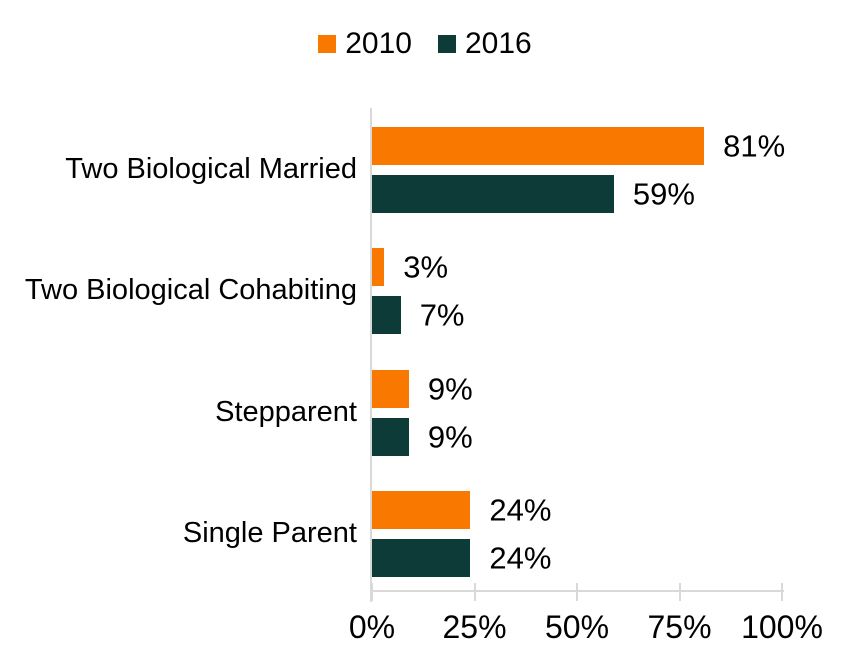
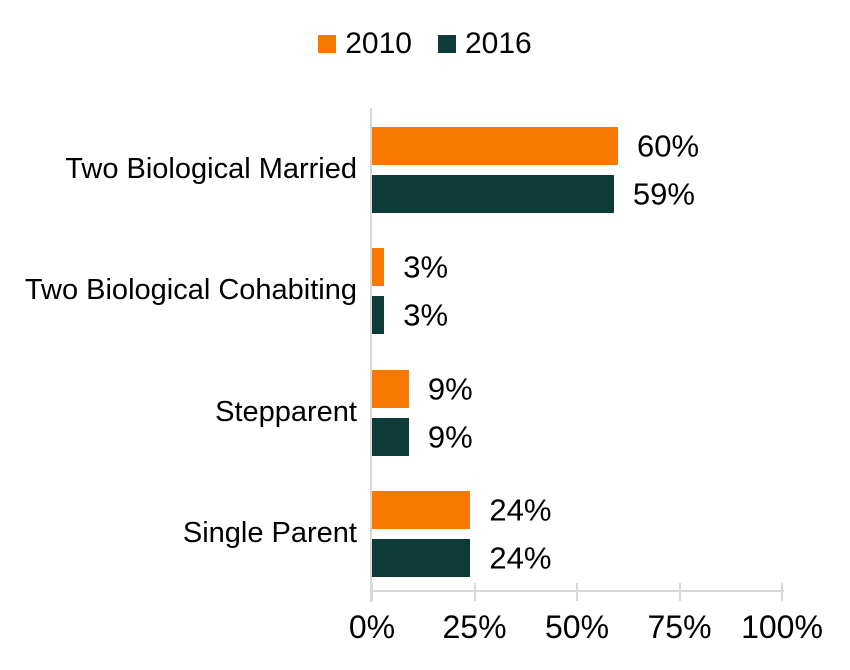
2010/Two Biological Married: 81% -> 60%
2016/Two Biological Cohabiting: 7% -> 3%
